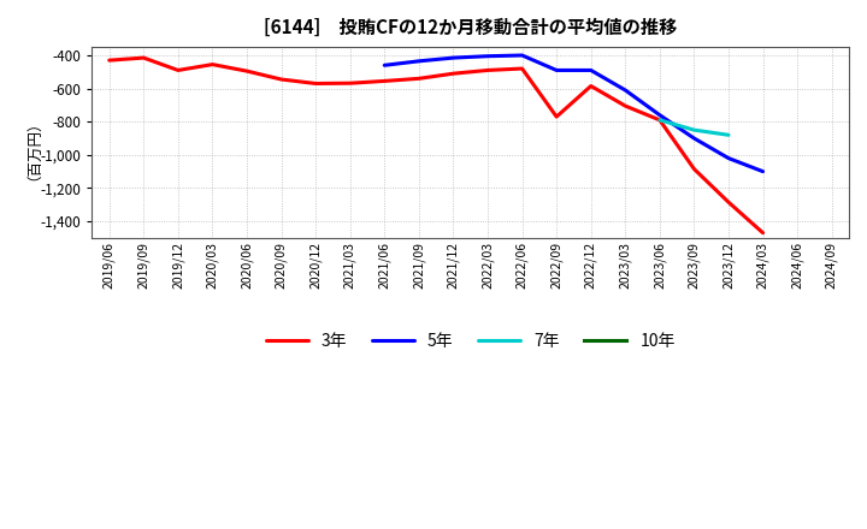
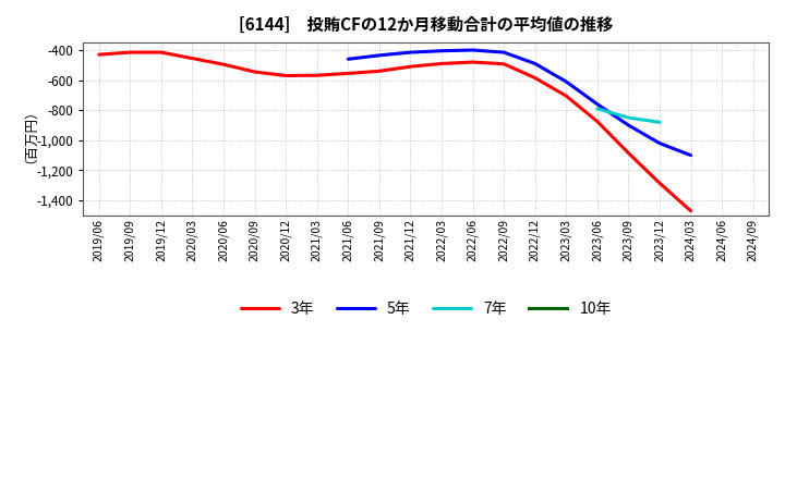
3年/2019/12: -490 -> -420
3年/2022/09: -770 -> -490
5年/2022/09: -490 -> -420
3年/2023/06: -790 -> -880
